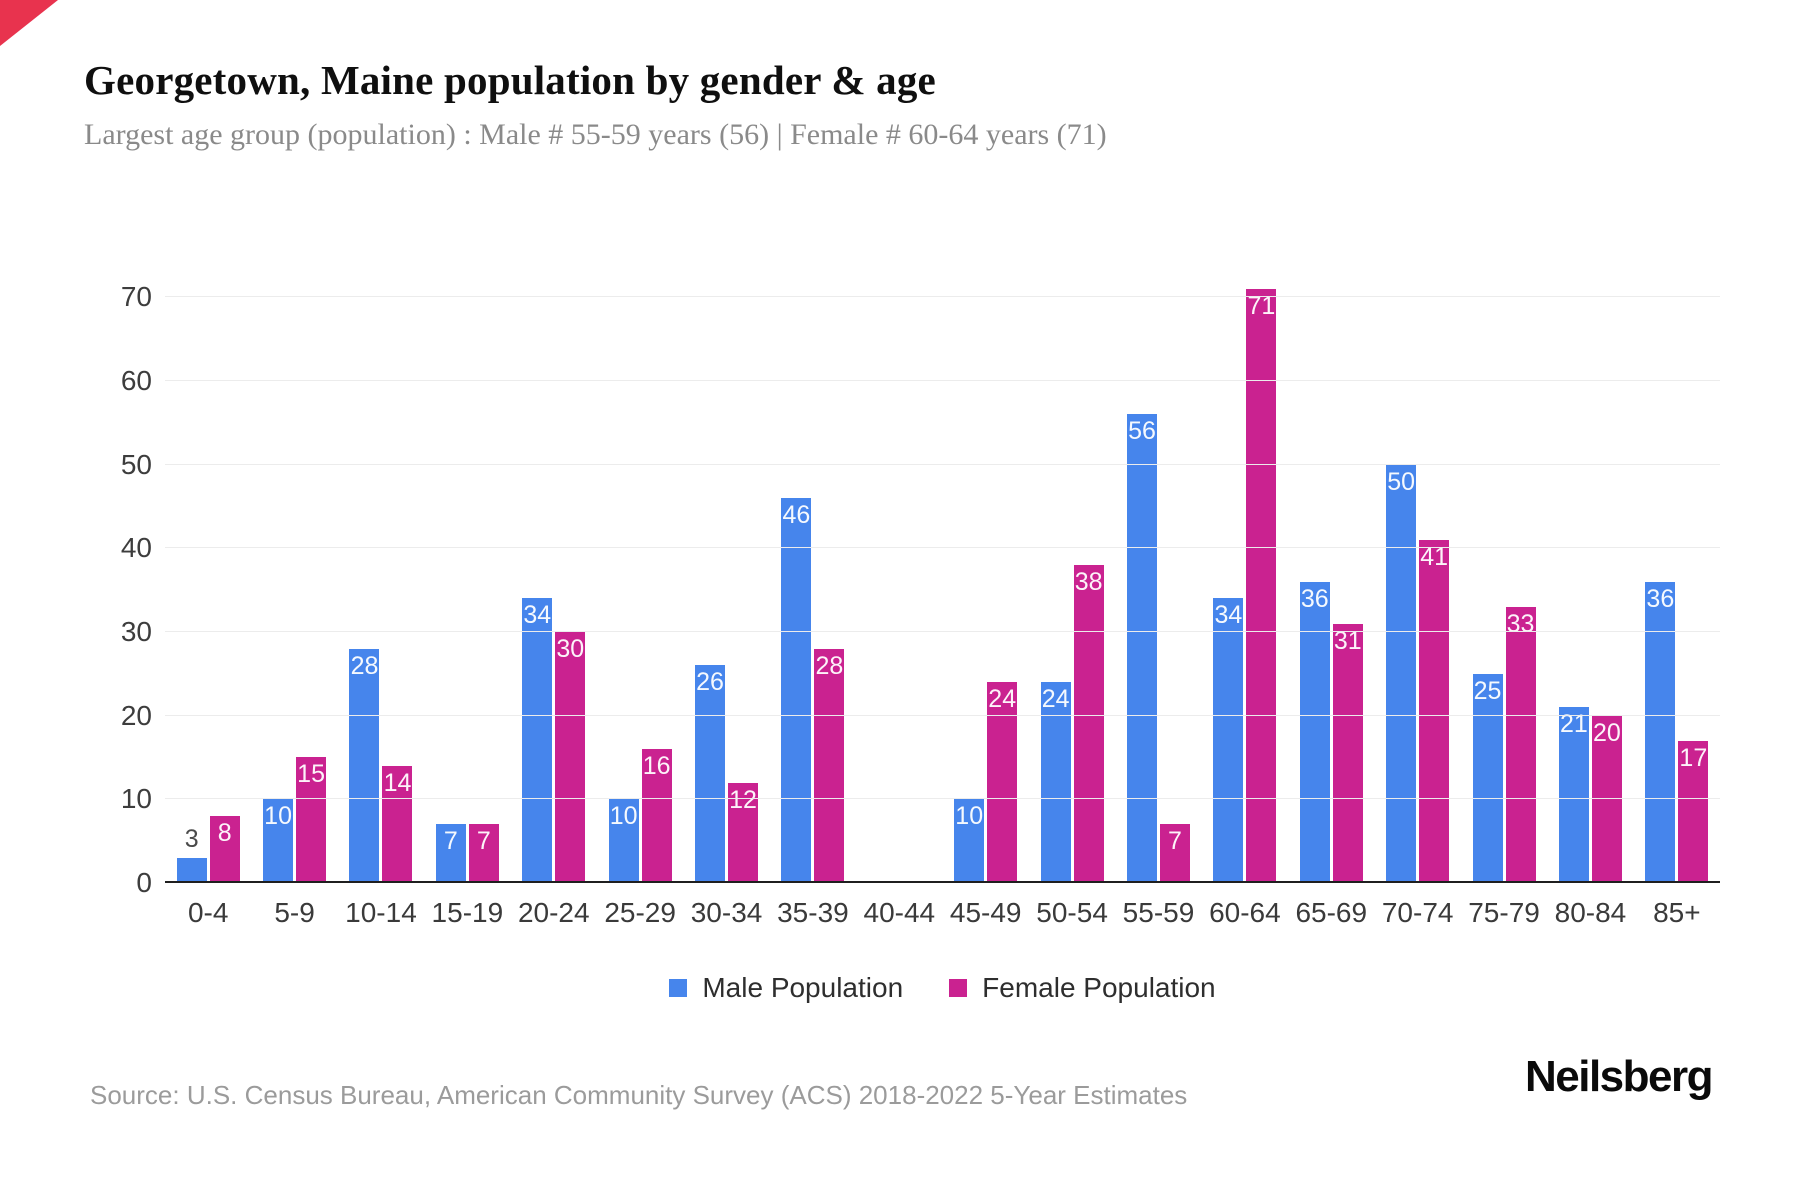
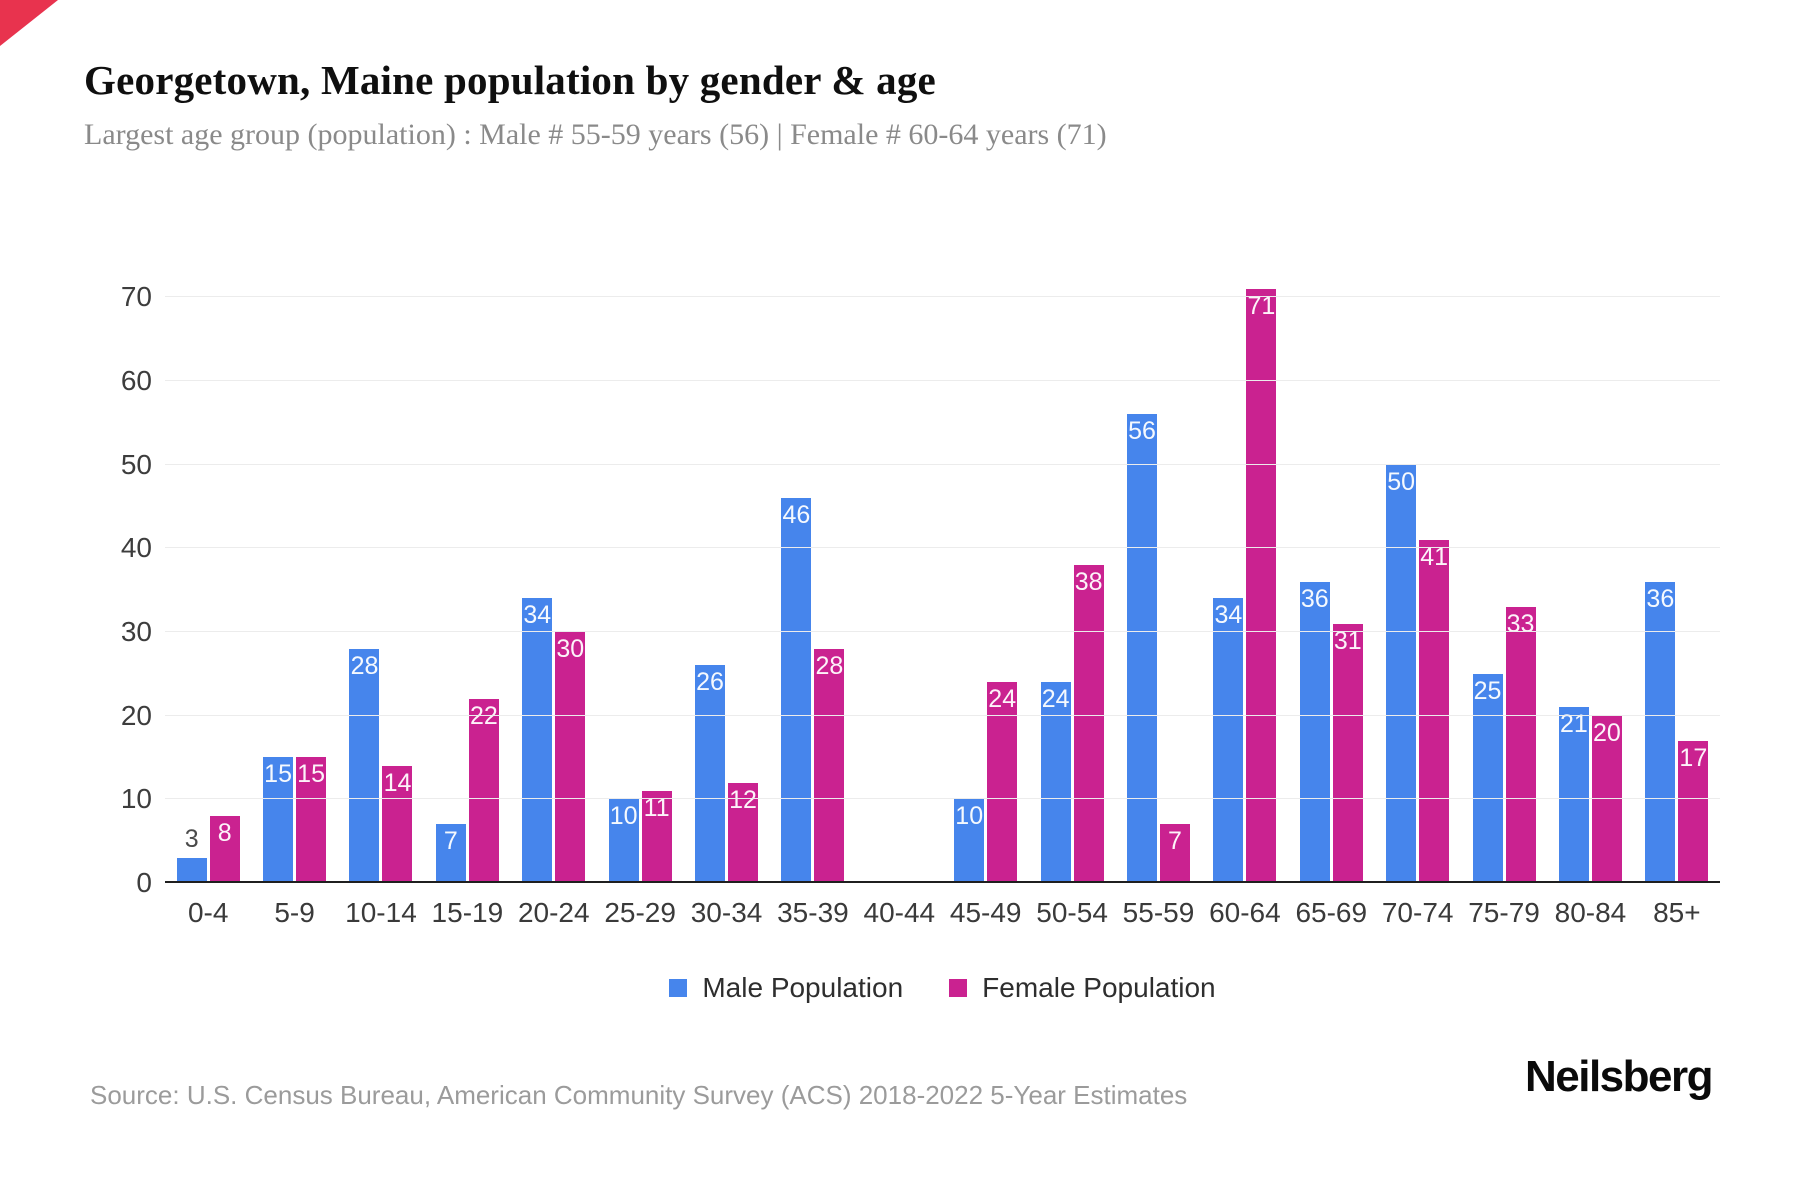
Male Population/5-9: 10 -> 15
Female Population/15-19: 7 -> 22
Female Population/25-29: 16 -> 11
